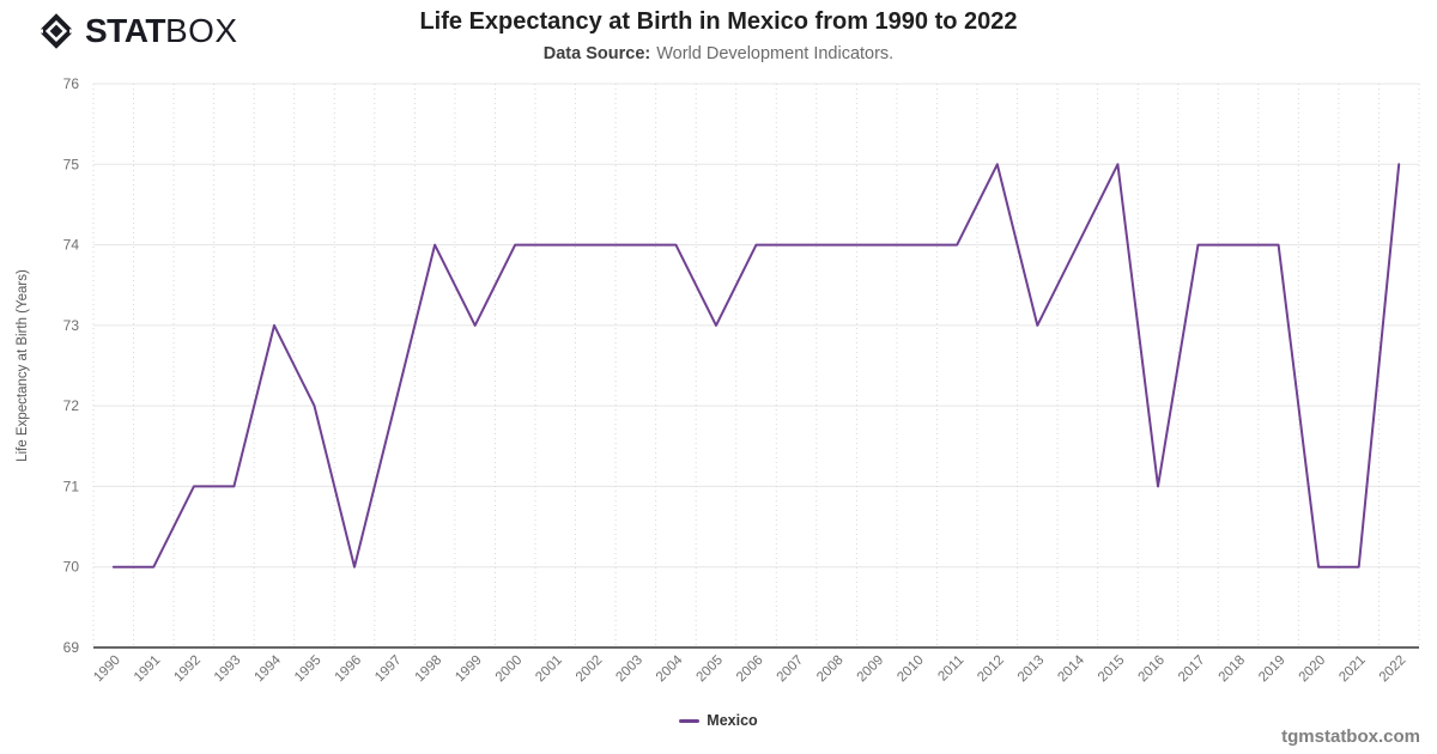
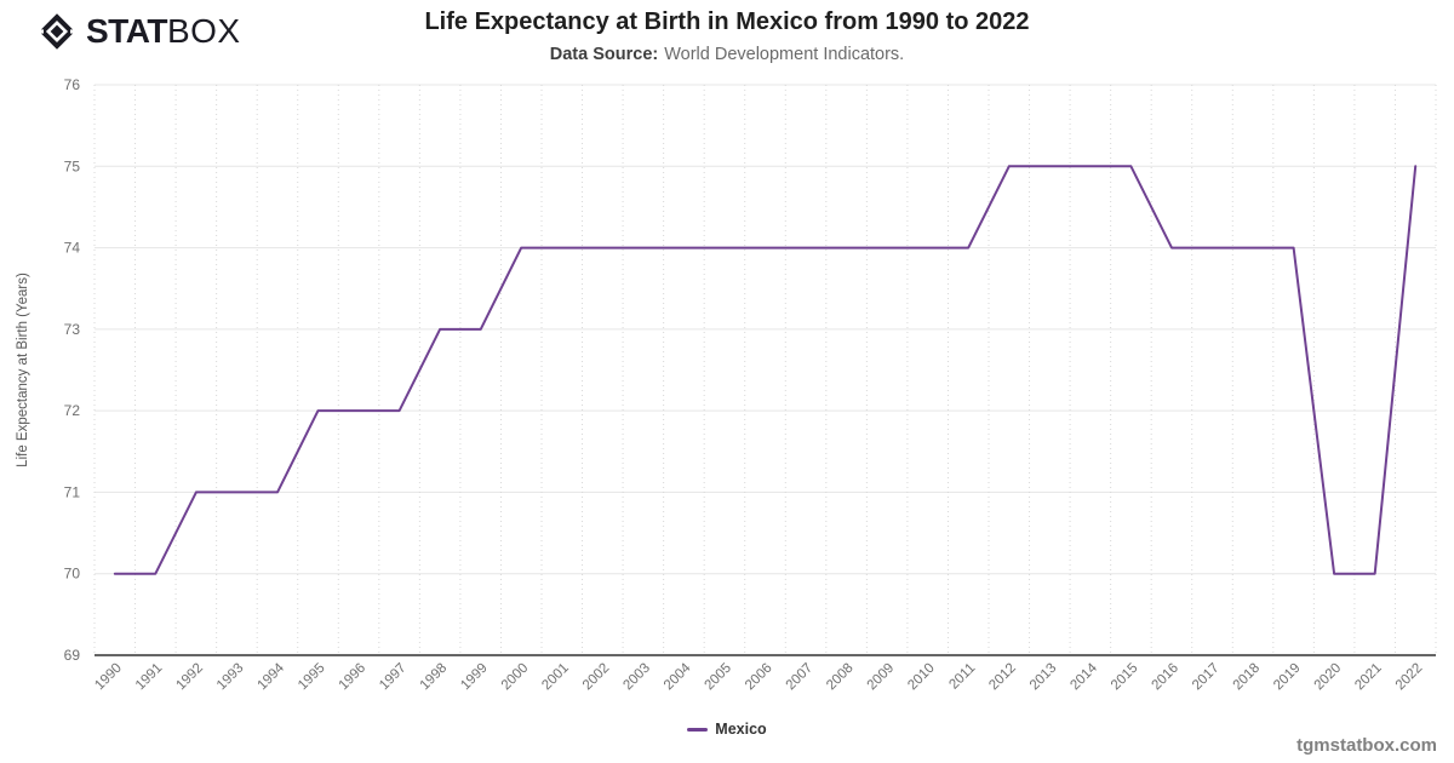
1994: 73 -> 71
1996: 70 -> 72
1998: 74 -> 73
2005: 73 -> 74
2013: 73 -> 75
2014: 74 -> 75
2016: 71 -> 74
